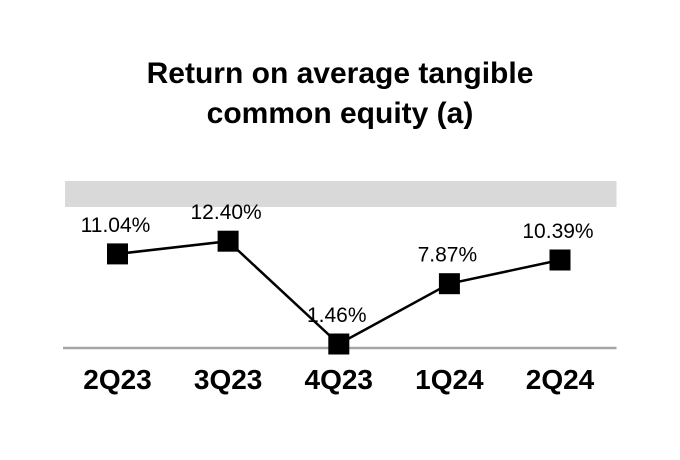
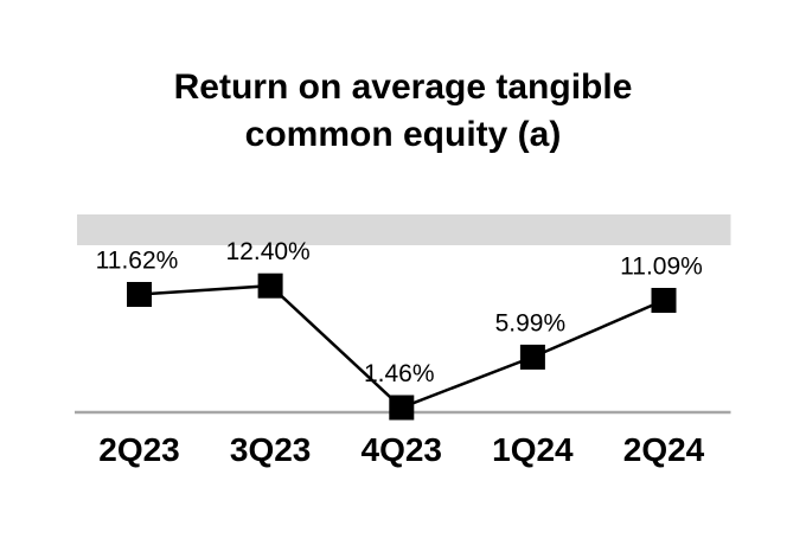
2Q23: 11.04% -> 11.62%
1Q24: 7.87% -> 5.99%
2Q24: 10.39% -> 11.09%
